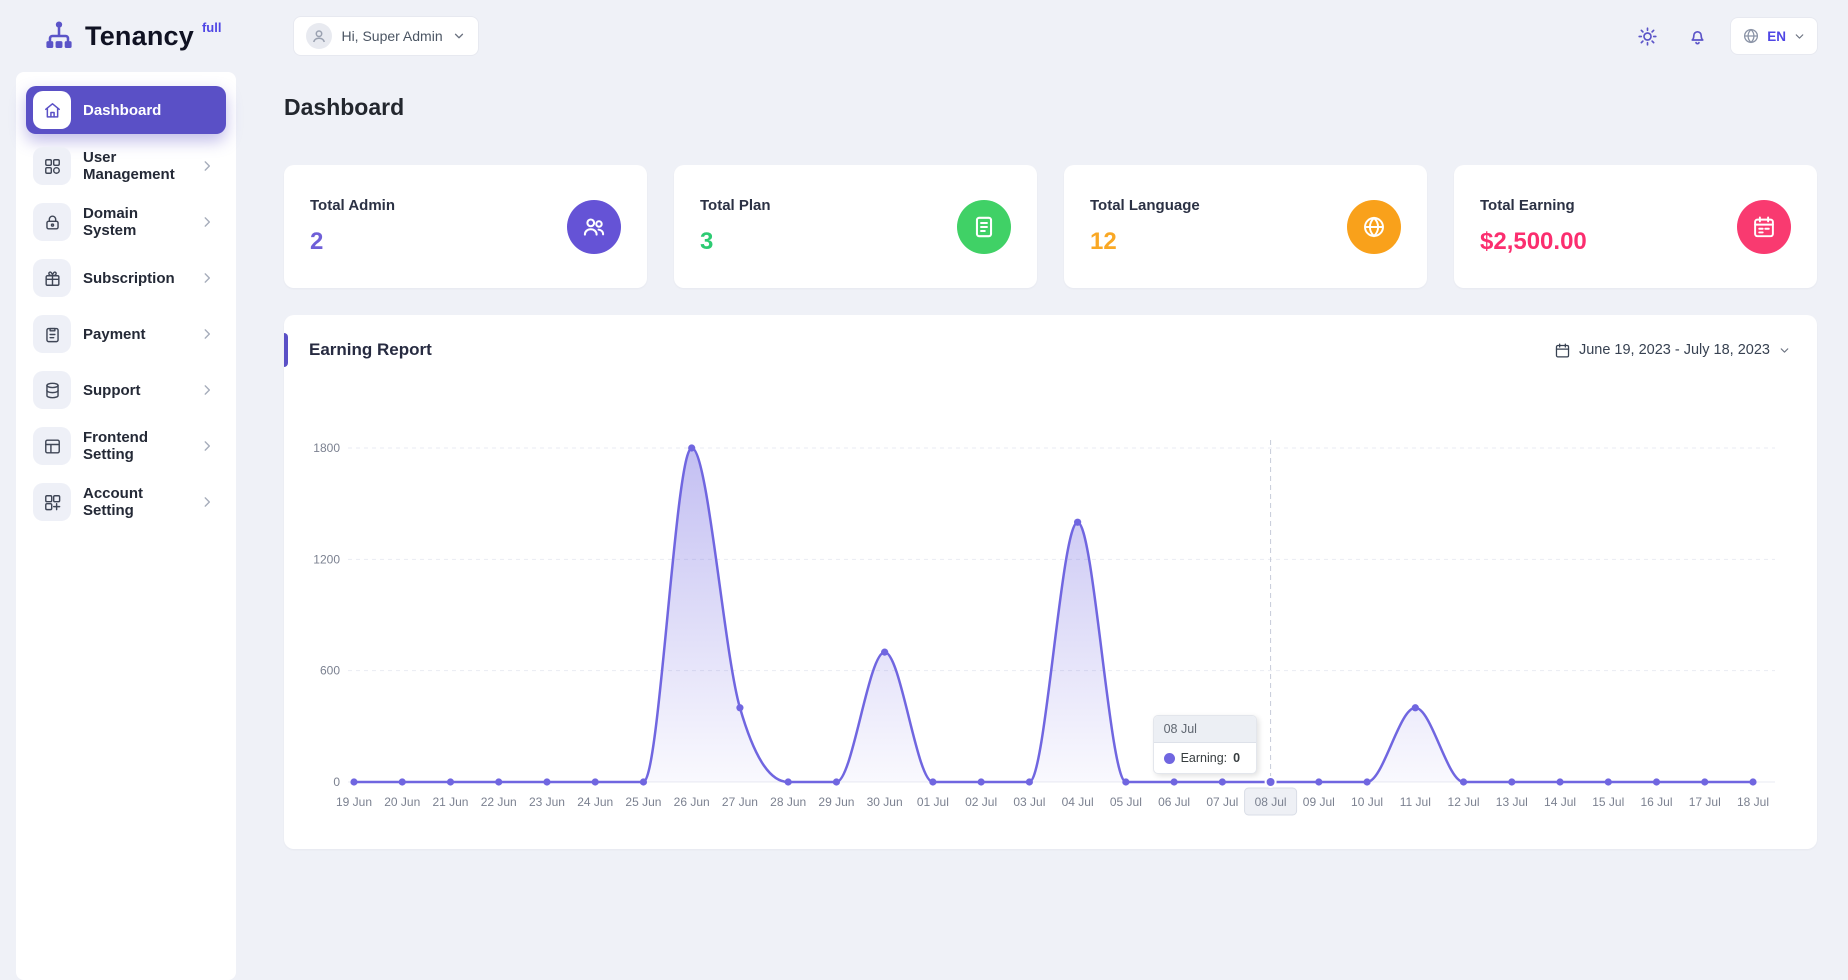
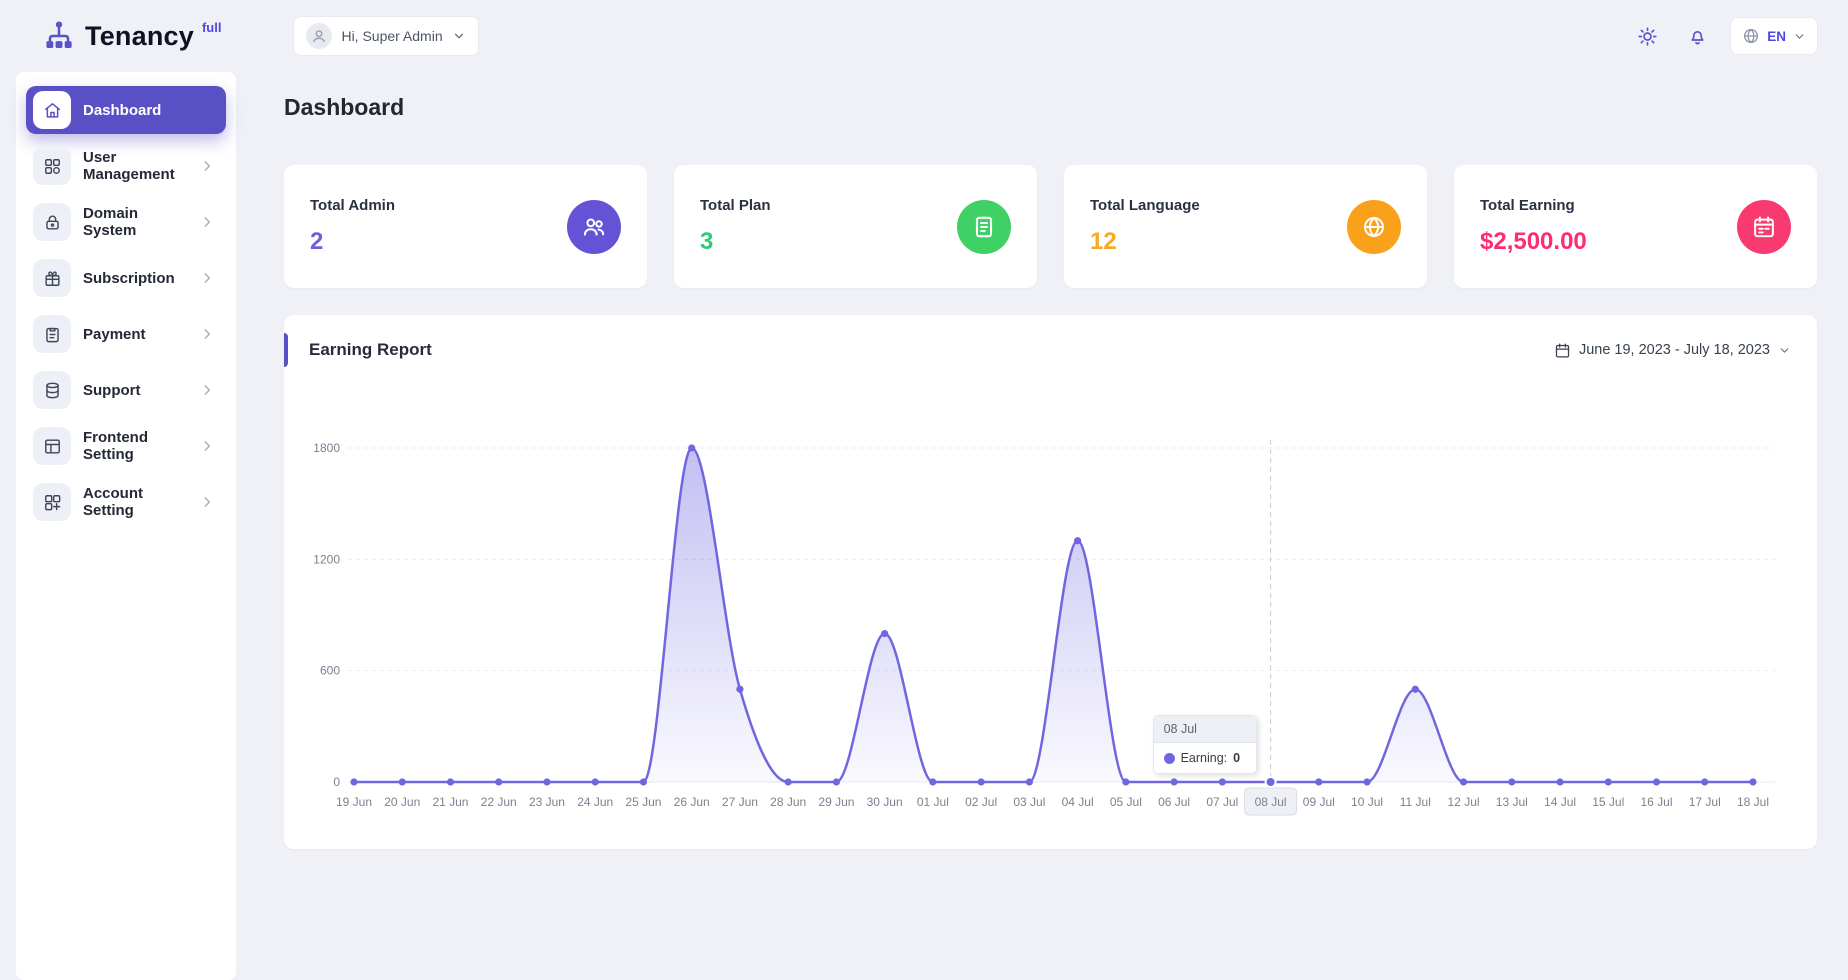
27 Jun: 400 -> 500
30 Jun: 700 -> 800
04 Jul: 1400 -> 1300
11 Jul: 400 -> 500
